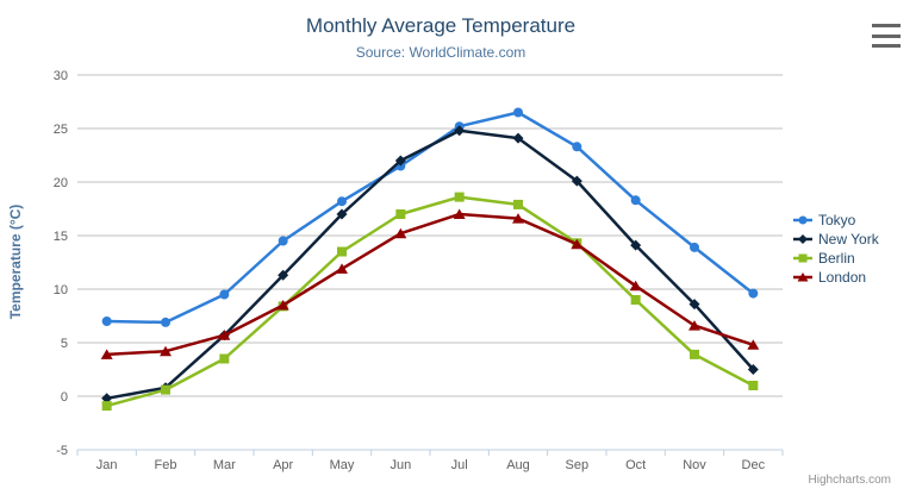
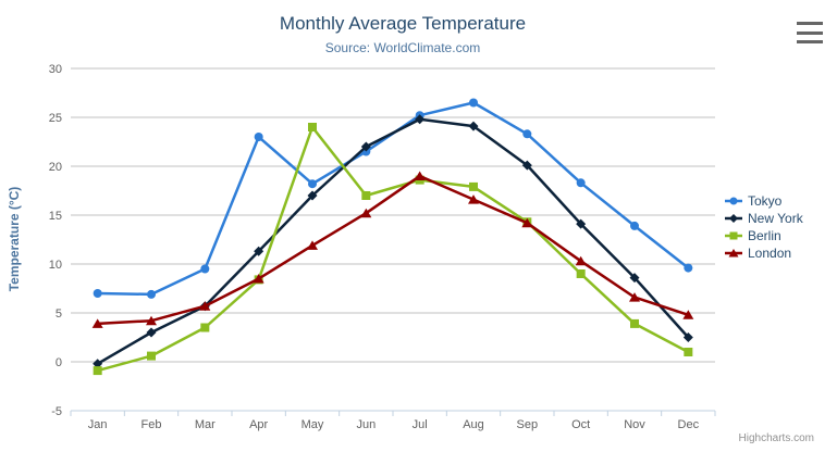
New York/Feb: 1 -> 3
Tokyo/Apr: 14 -> 23
Berlin/May: 14 -> 24
London/Jul: 17 -> 19
